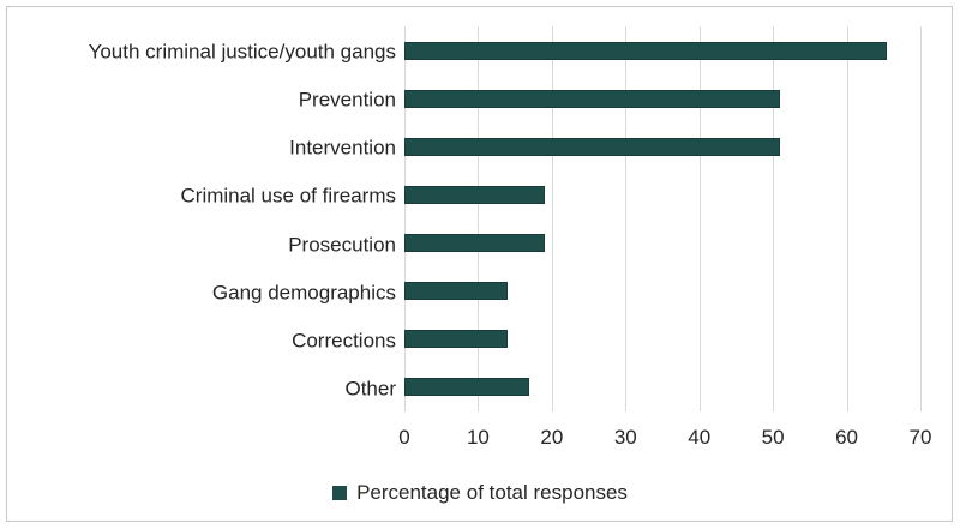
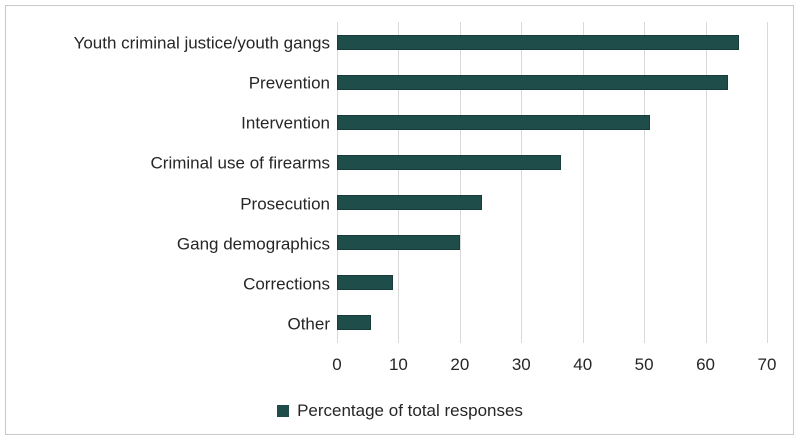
Prevention: 51 -> 64
Criminal use of firearms: 19 -> 36
Prosecution: 19 -> 24
Gang demographics: 14 -> 20
Corrections: 14 -> 9
Other: 17 -> 6
